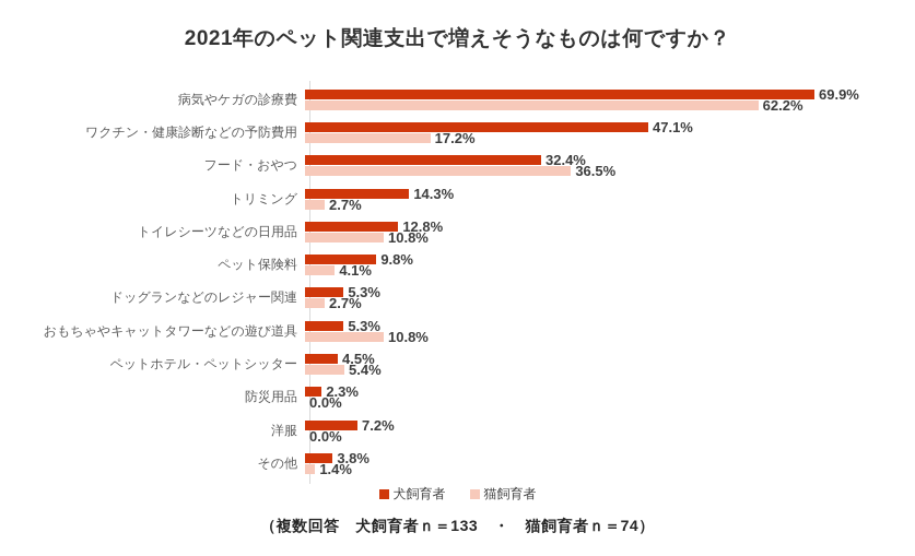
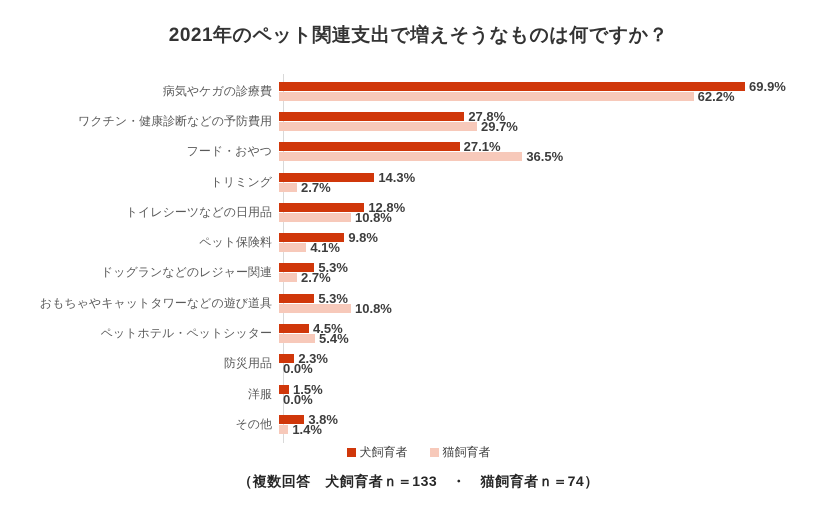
犬飼育者/ワクチン・健康診断などの予防費用: 47.1% -> 27.8%
猫飼育者/ワクチン・健康診断などの予防費用: 17.2% -> 29.7%
犬飼育者/フード・おやつ: 32.4% -> 27.1%
犬飼育者/洋服: 7.2% -> 1.5%
